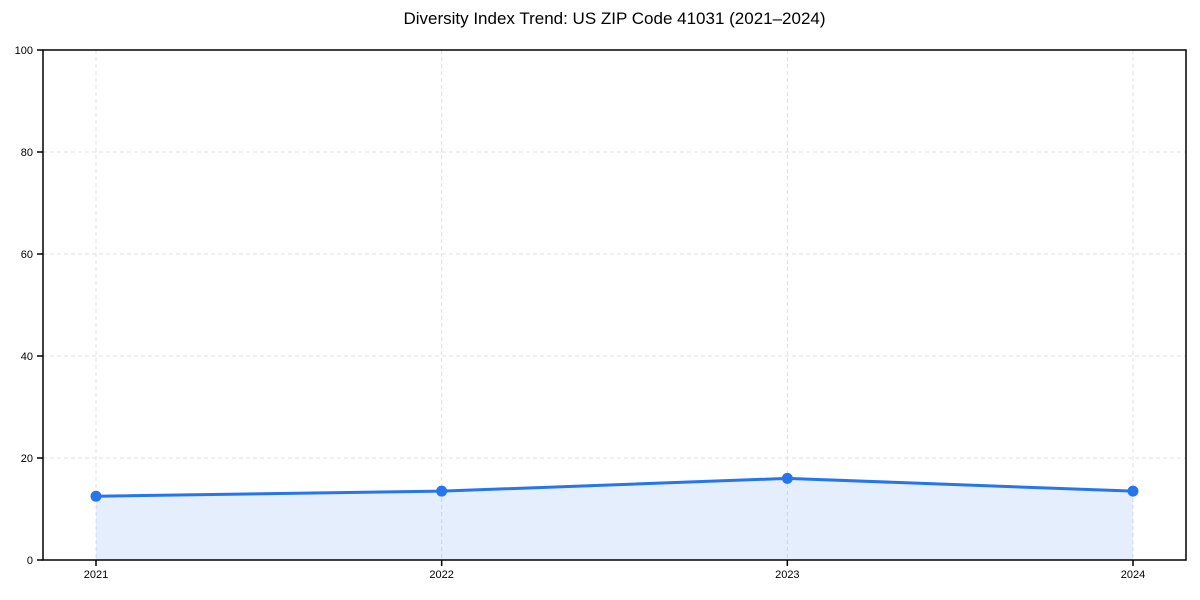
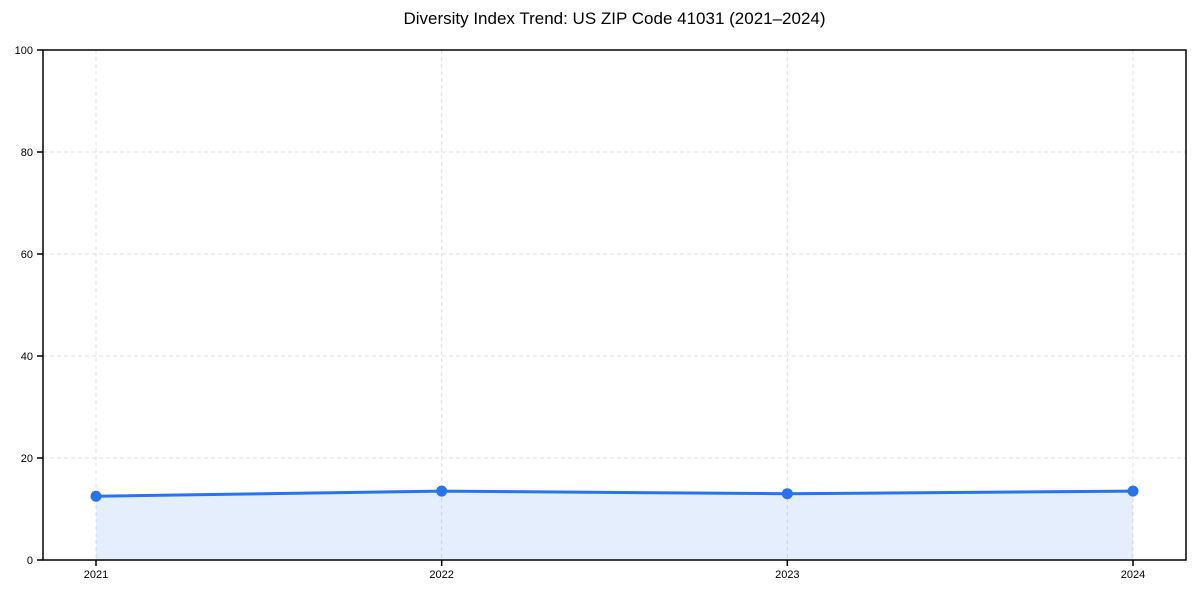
2023: 16 -> 13
